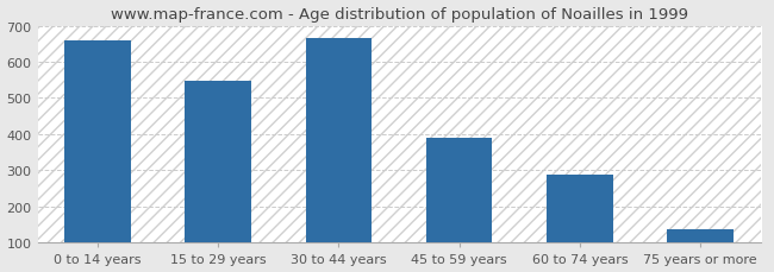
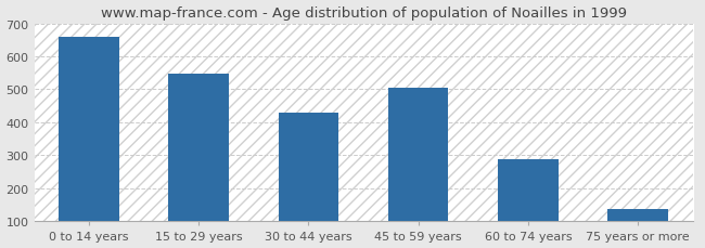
30 to 44 years: 665 -> 430
45 to 59 years: 391 -> 505
